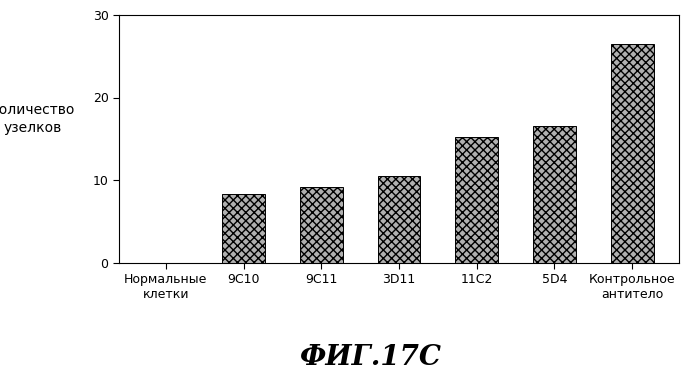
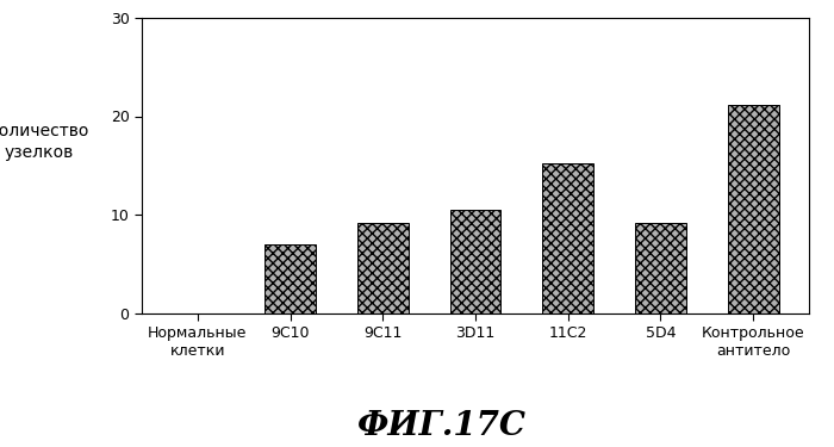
9C10: 8.3 -> 7.0
5D4: 16.5 -> 9.2
Контрольное антитело: 26.5 -> 21.2
